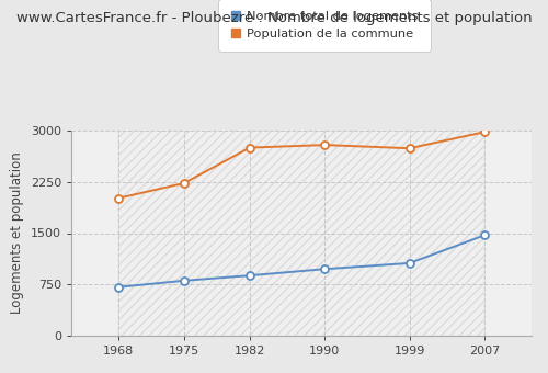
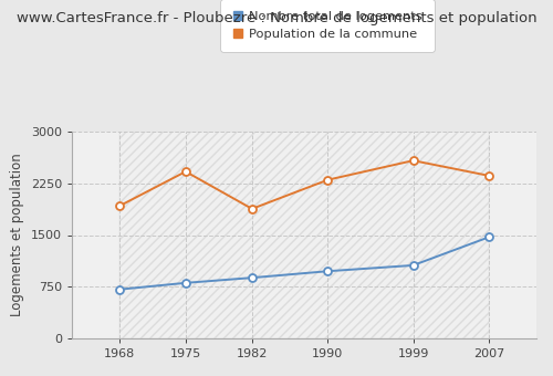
Population de la commune/1968: 2010 -> 1920
Population de la commune/1975: 2230 -> 2420
Population de la commune/1982: 2750 -> 1880
Population de la commune/1990: 2790 -> 2300
Population de la commune/1999: 2740 -> 2580
Population de la commune/2007: 2980 -> 2360
